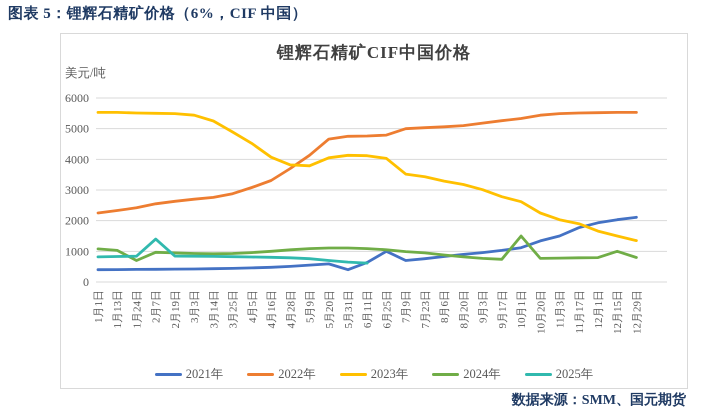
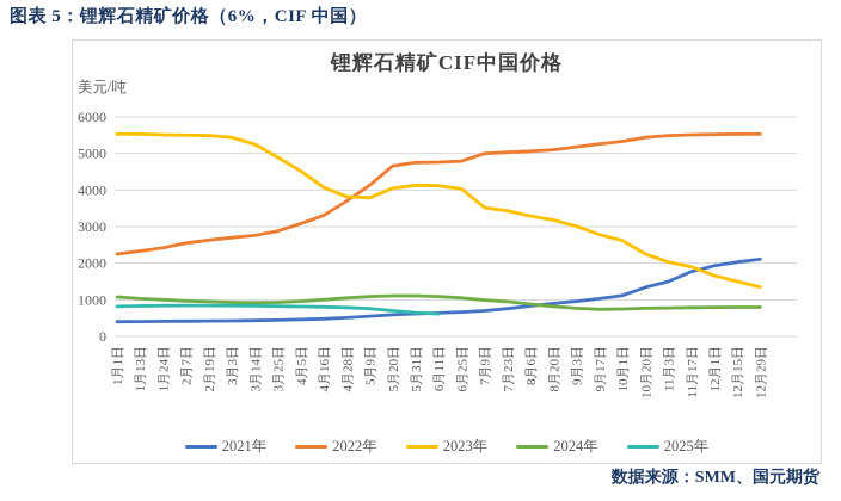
2024年/1月24日: 700 -> 1000
2025年/2月7日: 1400 -> 800
2021年/5月31日: 400 -> 600
2021年/6月25日: 1000 -> 700
2024年/10月1日: 1500 -> 800
2024年/12月15日: 1000 -> 800
